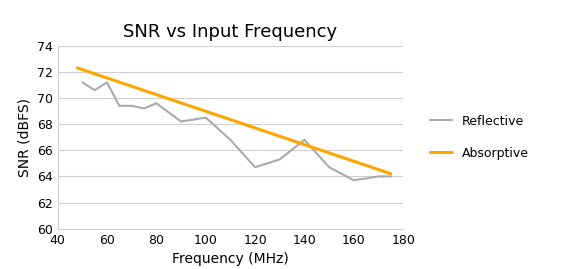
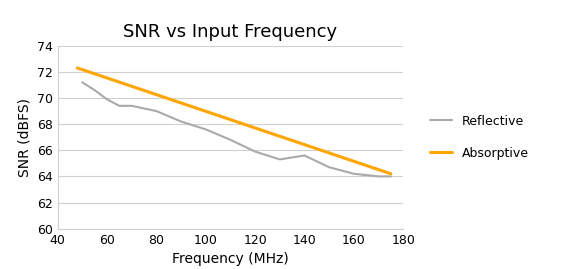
60: 71.2 -> 69.9
80: 69.6 -> 69.0
100: 68.5 -> 67.6
120: 64.7 -> 65.9
140: 66.8 -> 65.6
160: 63.7 -> 64.2
